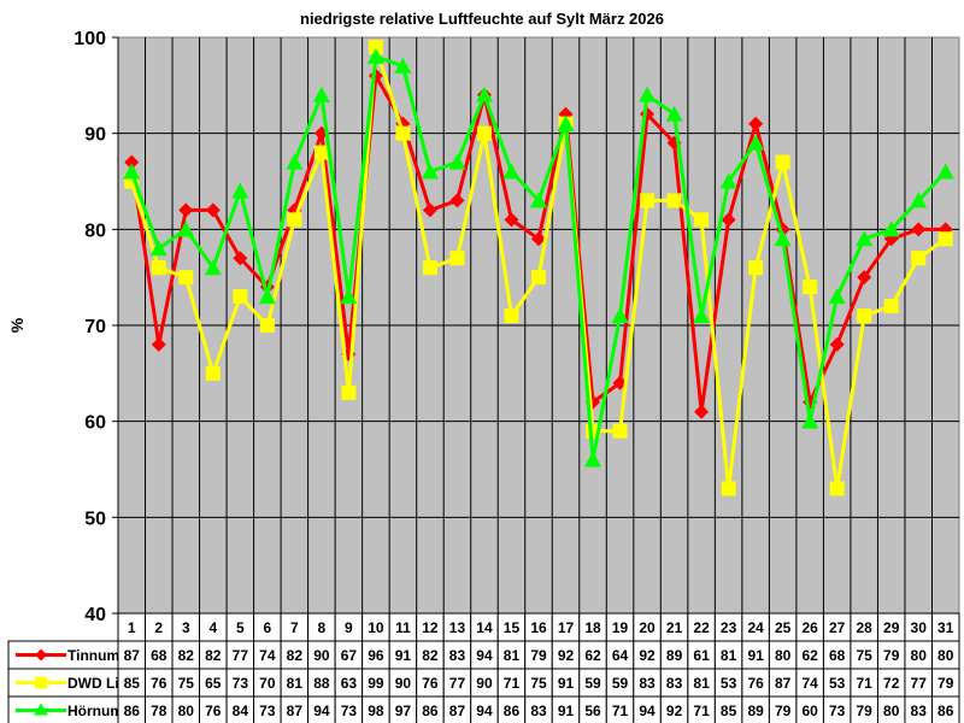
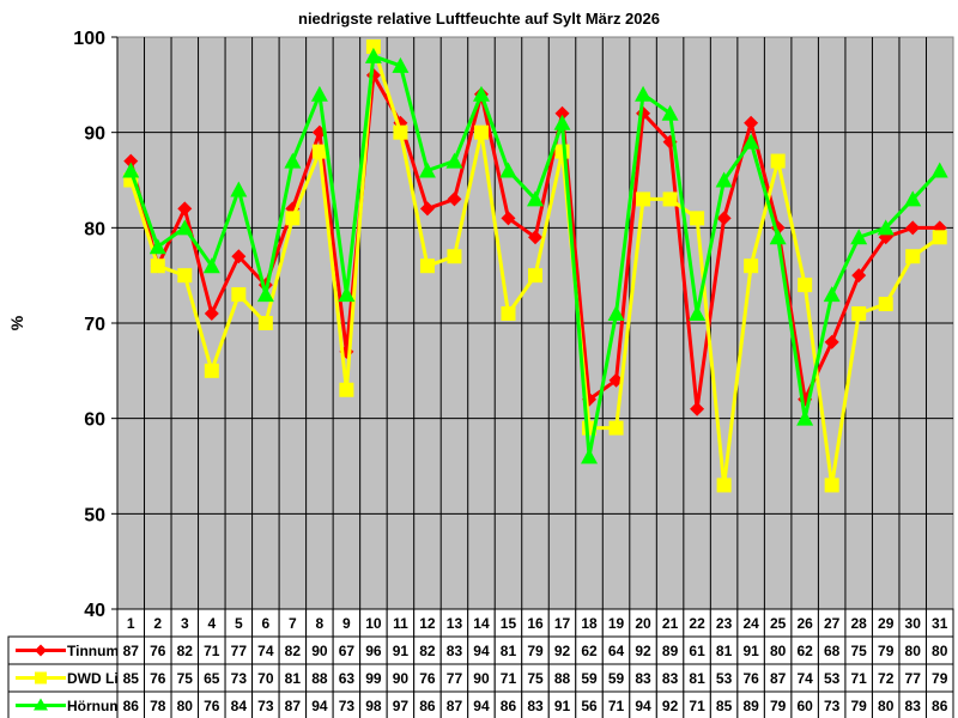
Tinnum/2: 68 -> 76
Tinnum/4: 82 -> 71
DWD List/17: 91 -> 88
